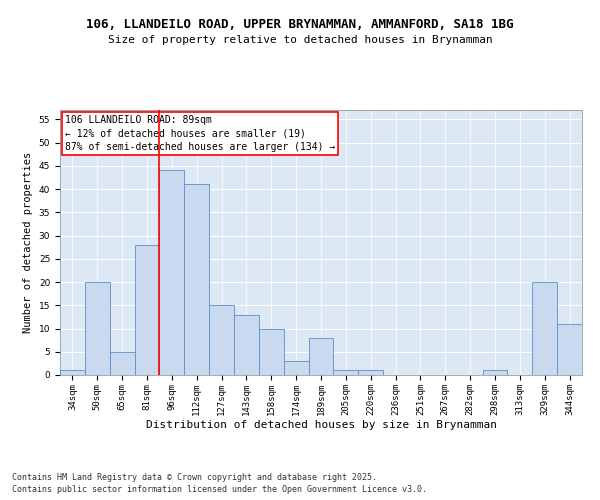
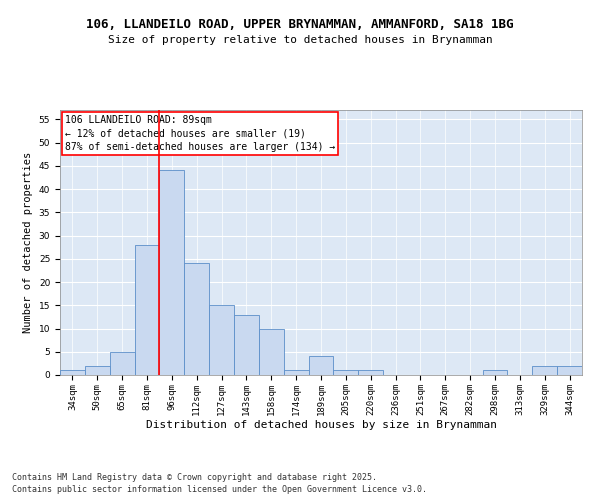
50sqm: 20 -> 2
112sqm: 41 -> 24
174sqm: 3 -> 1
189sqm: 8 -> 4
329sqm: 20 -> 2
344sqm: 11 -> 2
